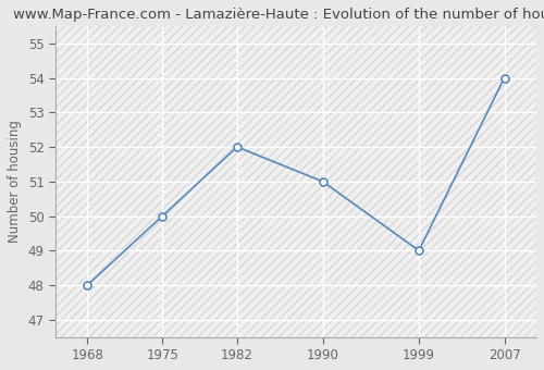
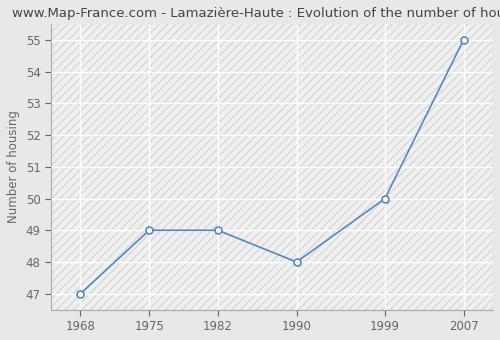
1968: 48 -> 47
1975: 50 -> 49
1982: 52 -> 49
1990: 51 -> 48
1999: 49 -> 50
2007: 54 -> 55
